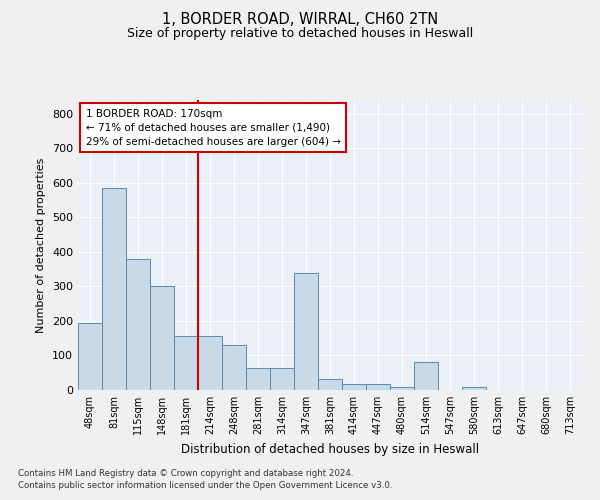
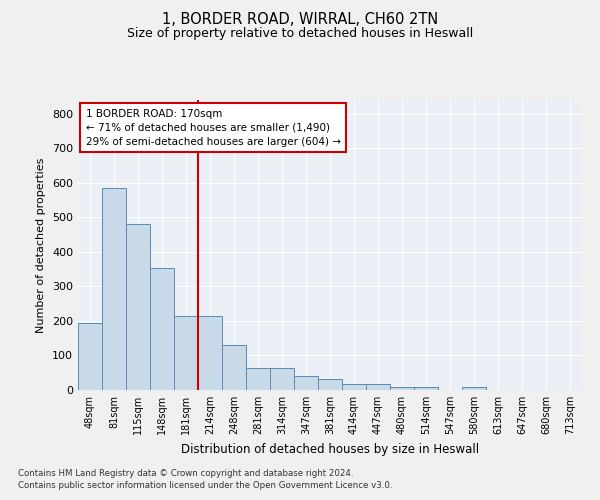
115sqm: 380 -> 480
148sqm: 300 -> 354
181sqm: 155 -> 215
214sqm: 155 -> 215
347sqm: 340 -> 40
514sqm: 80 -> 10
